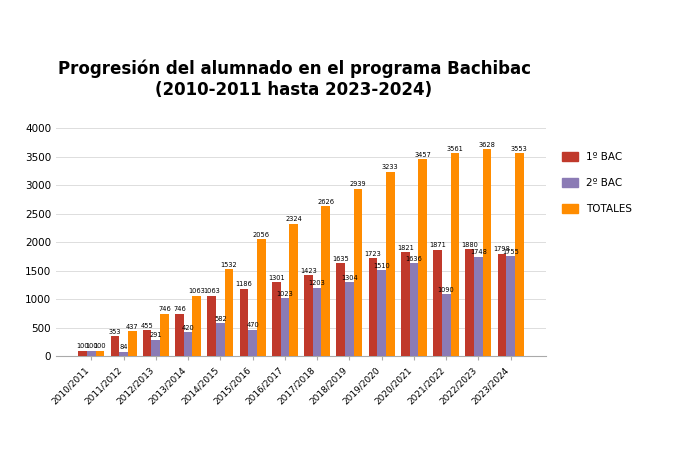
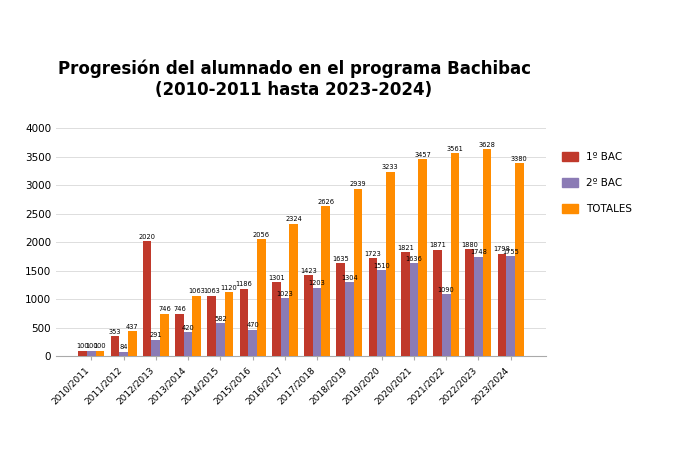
1º BAC/2012/2013: 460 -> 2020
TOTALES/2014/2015: 1530 -> 1120
TOTALES/2023/2024: 3550 -> 3380
